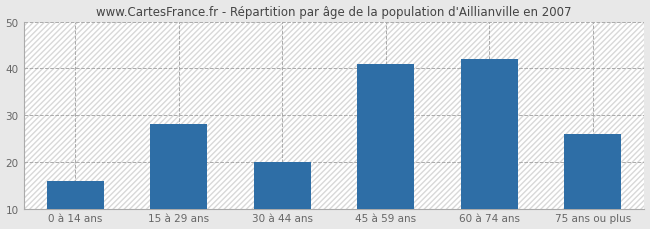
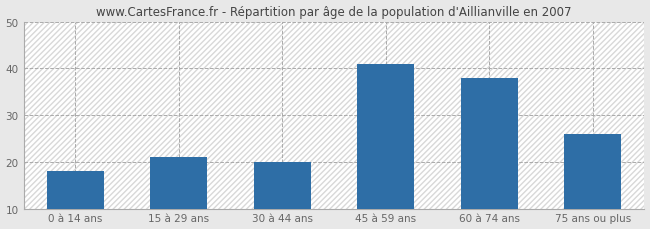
0 à 14 ans: 16 -> 18
15 à 29 ans: 28 -> 21
60 à 74 ans: 42 -> 38
